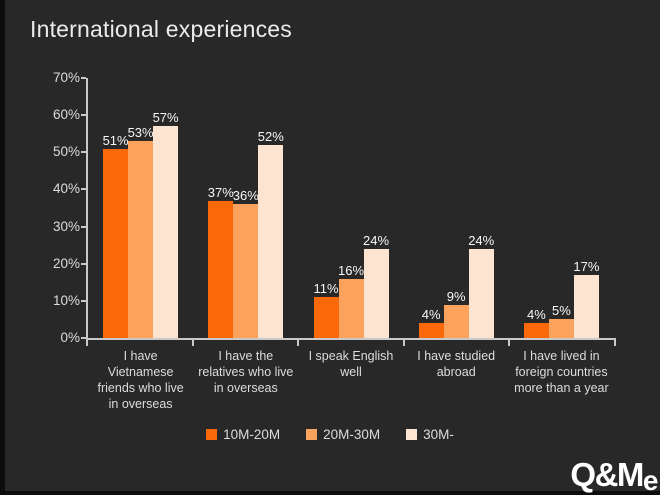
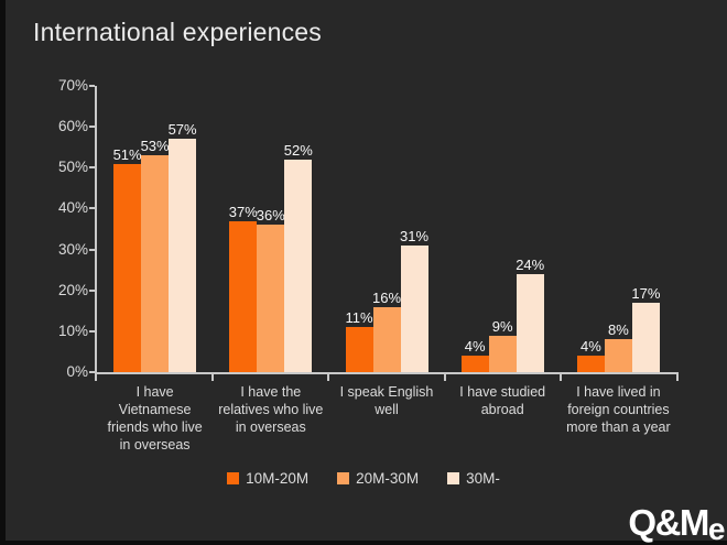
30M-/I speak English well: 24% -> 31%
20M-30M/I have lived in foreign countries more than a year: 5% -> 8%
